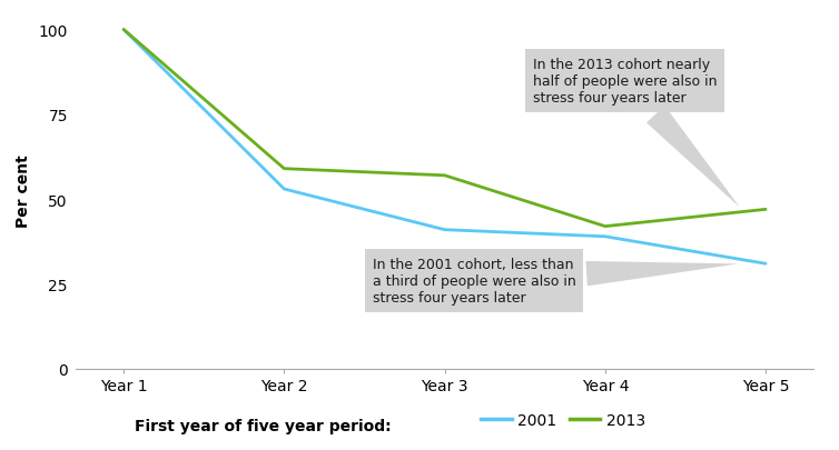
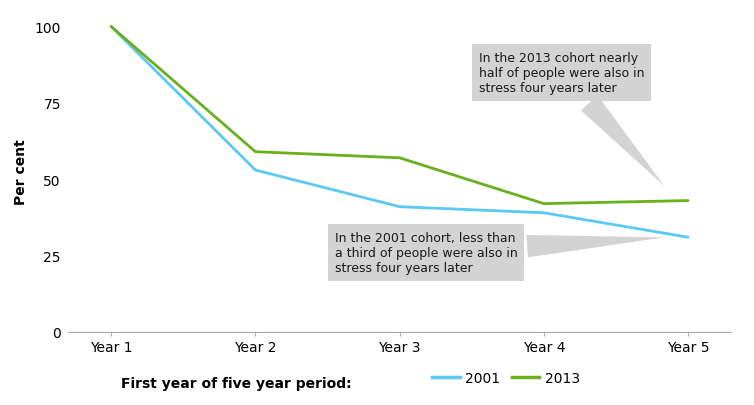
2013/Year 5: 47 -> 43
